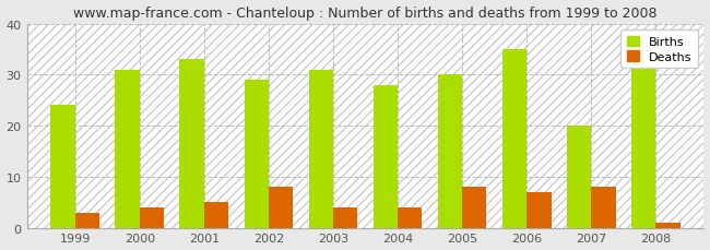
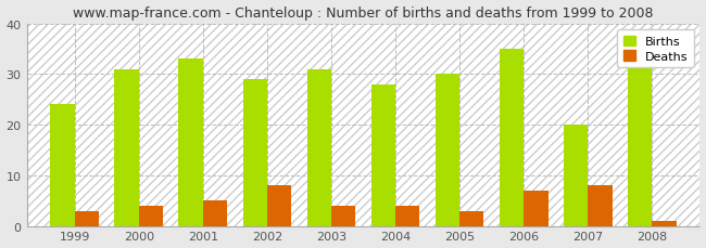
Deaths/2005: 8 -> 3
